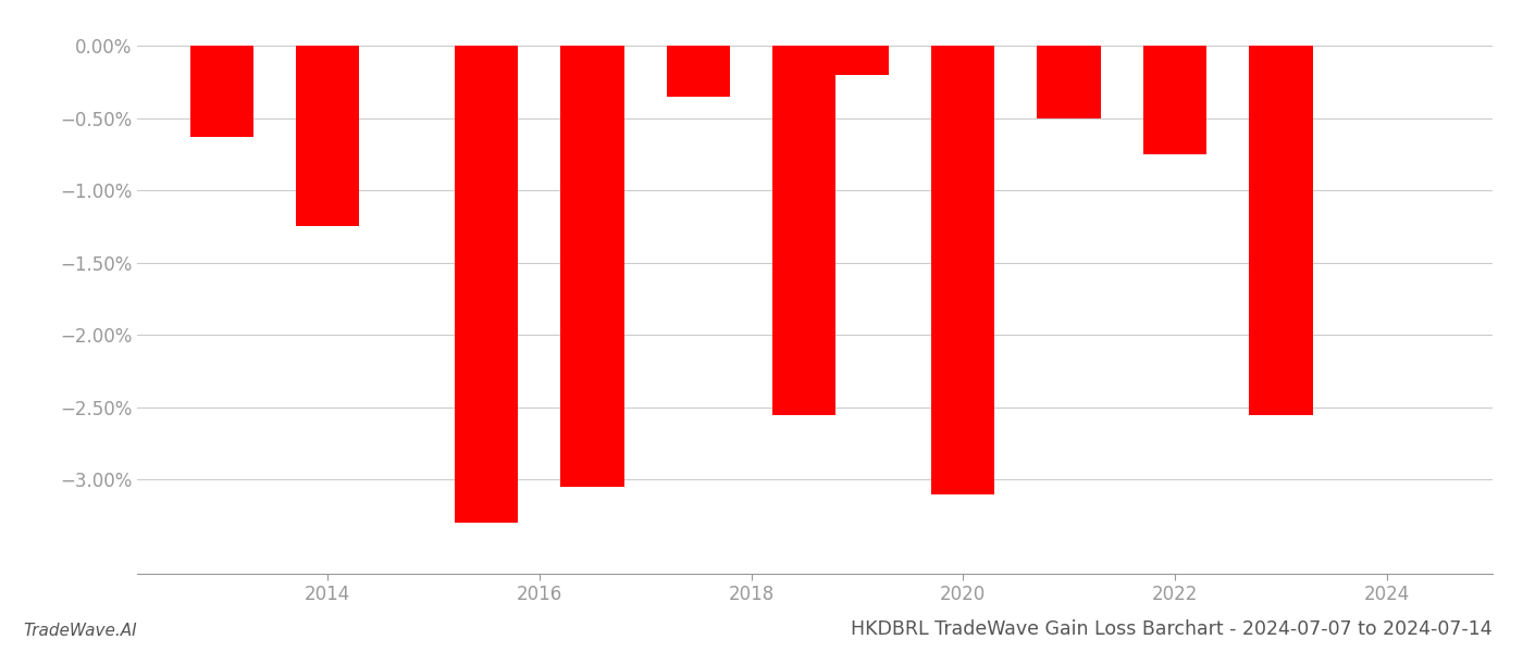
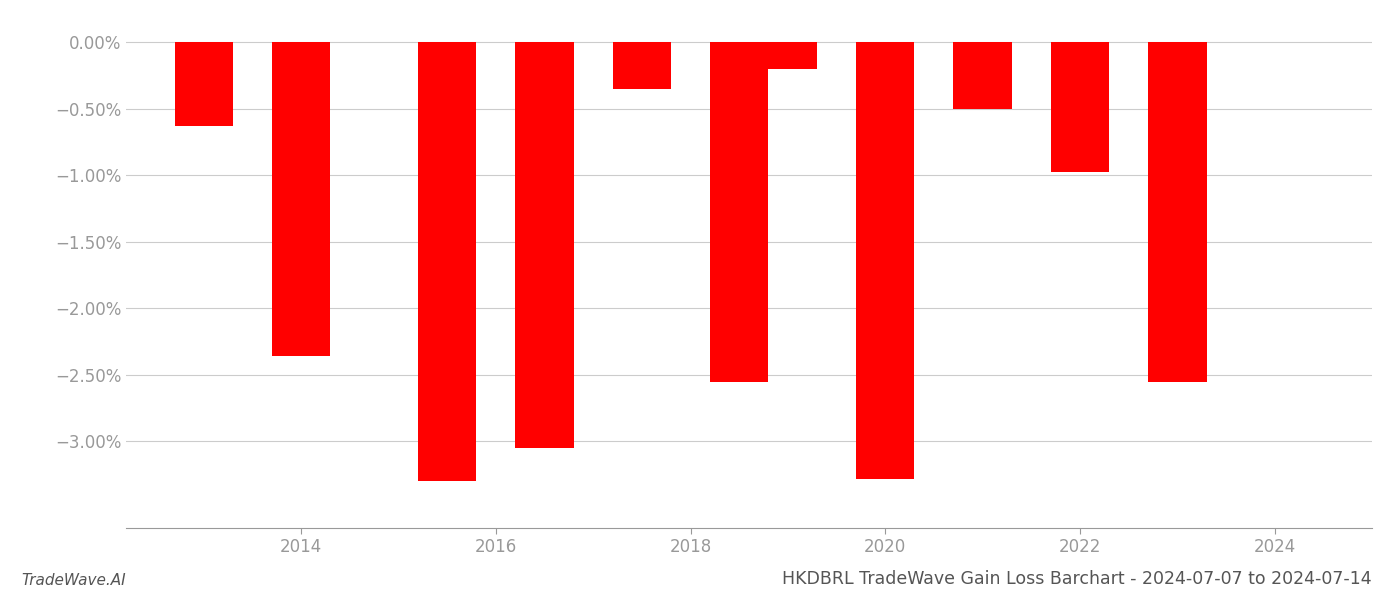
2014: -1.25% -> -2.36%
2020: -3.10% -> -3.28%
2022: -0.75% -> -0.98%
